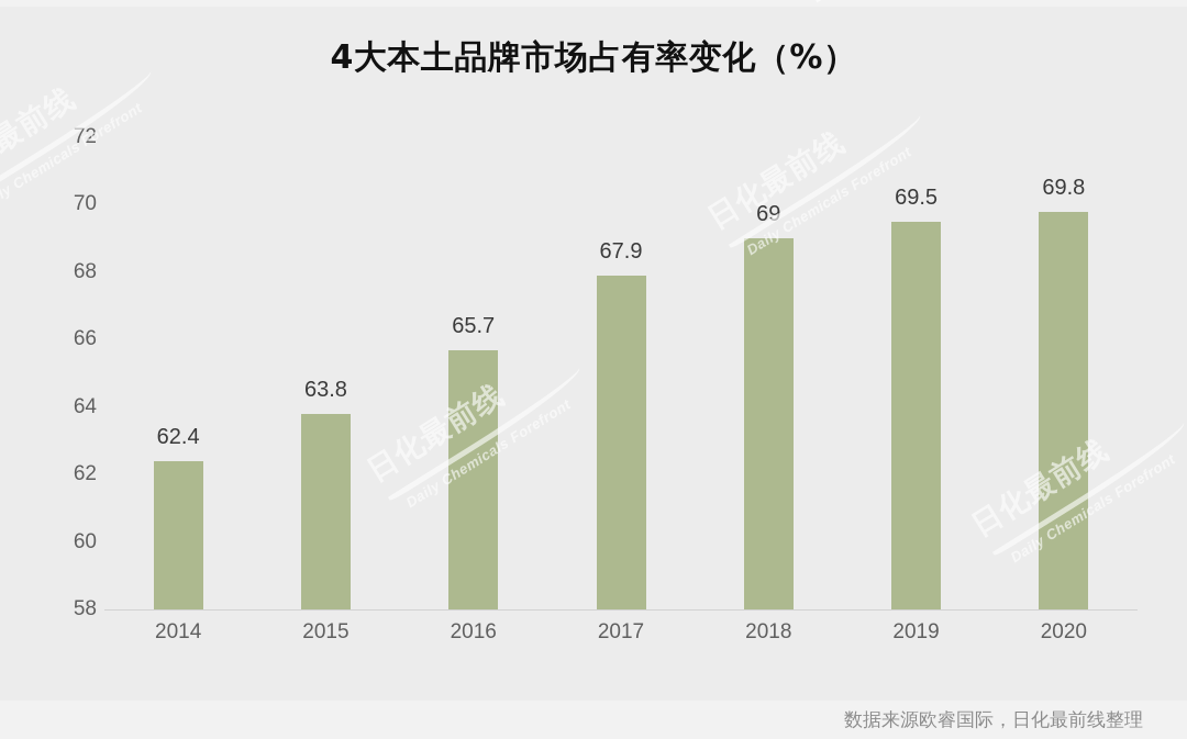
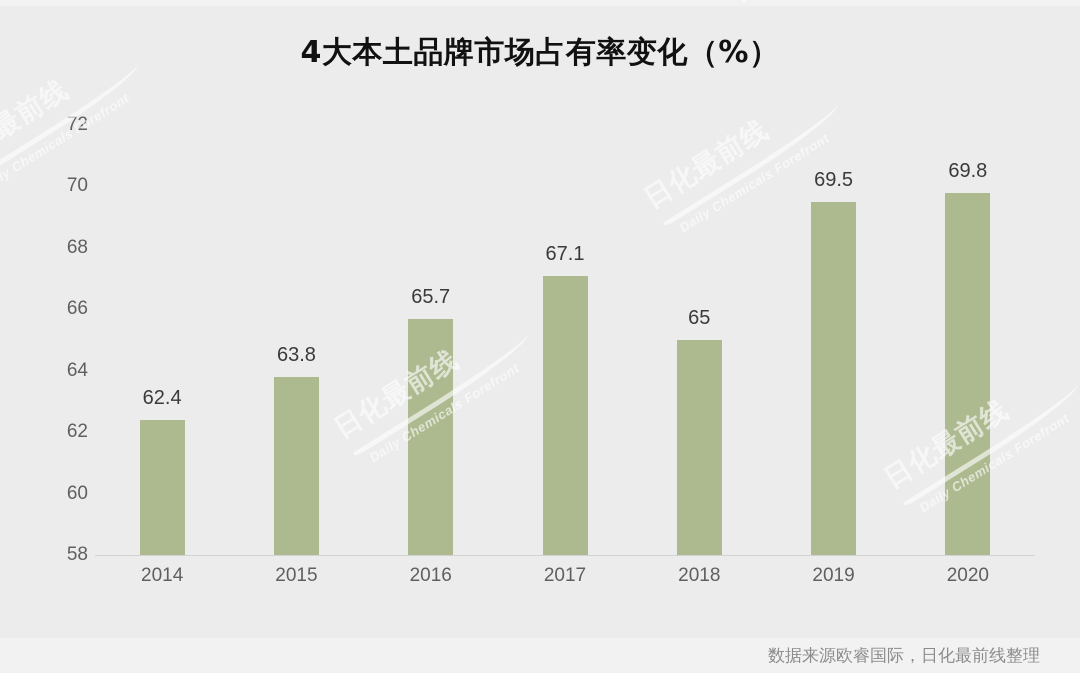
2017: 67.9 -> 67.1
2018: 69 -> 65
